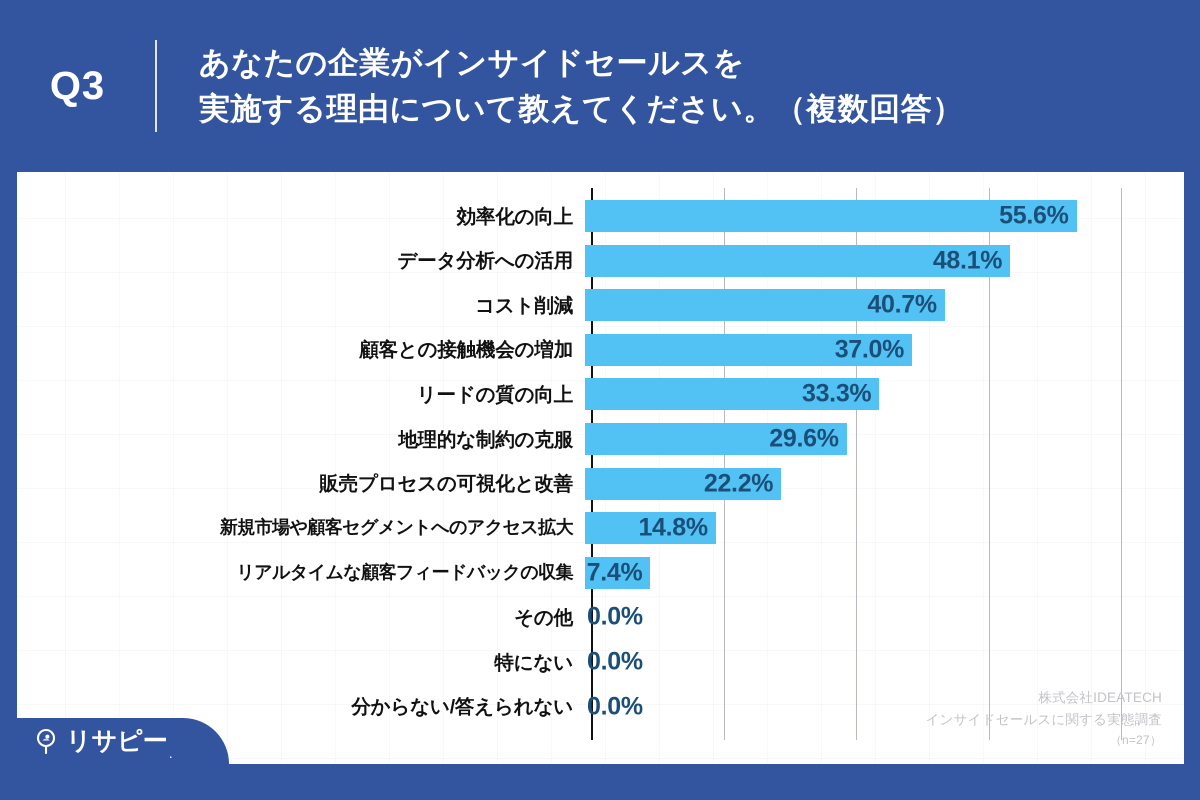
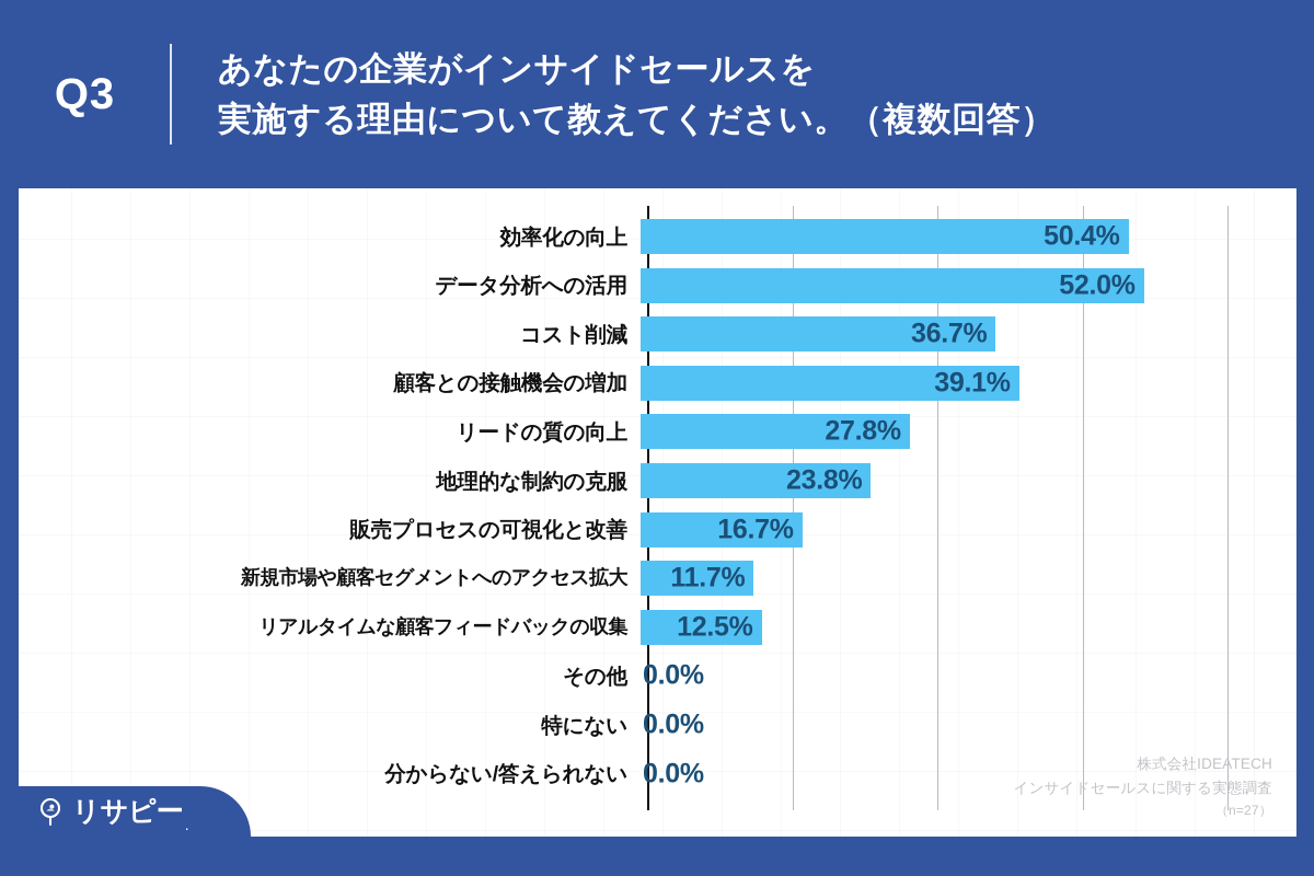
効率化の向上: 55.6% -> 50.4%
データ分析への活用: 48.1% -> 52.0%
コスト削減: 40.7% -> 36.7%
顧客との接触機会の増加: 37.0% -> 39.1%
リードの質の向上: 33.3% -> 27.8%
地理的な制約の克服: 29.6% -> 23.8%
販売プロセスの可視化と改善: 22.2% -> 16.7%
新規市場や顧客セグメントへのアクセス拡大: 14.8% -> 11.7%
リアルタイムな顧客フィードバックの収集: 7.4% -> 12.5%
